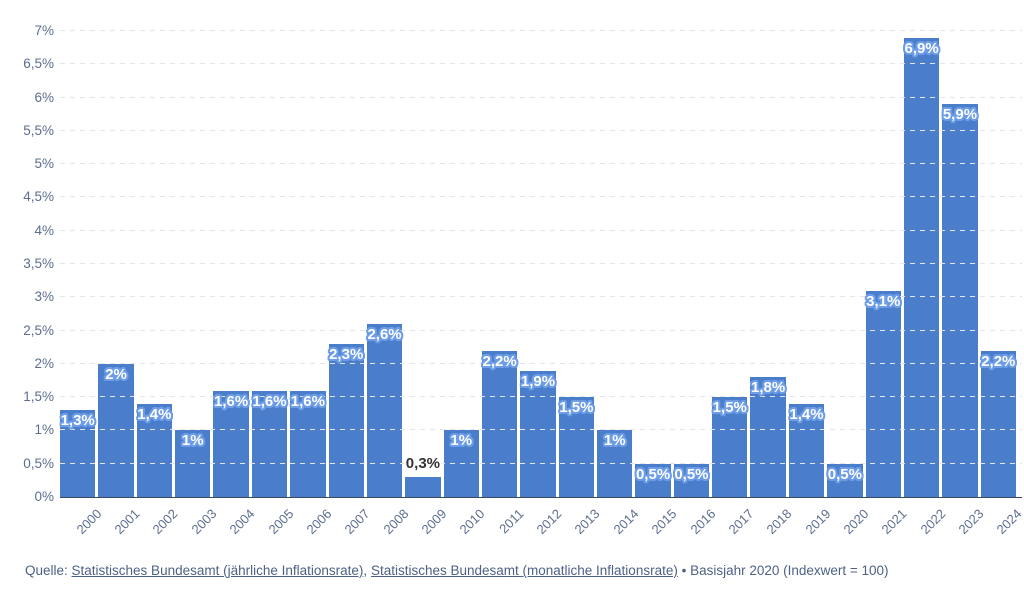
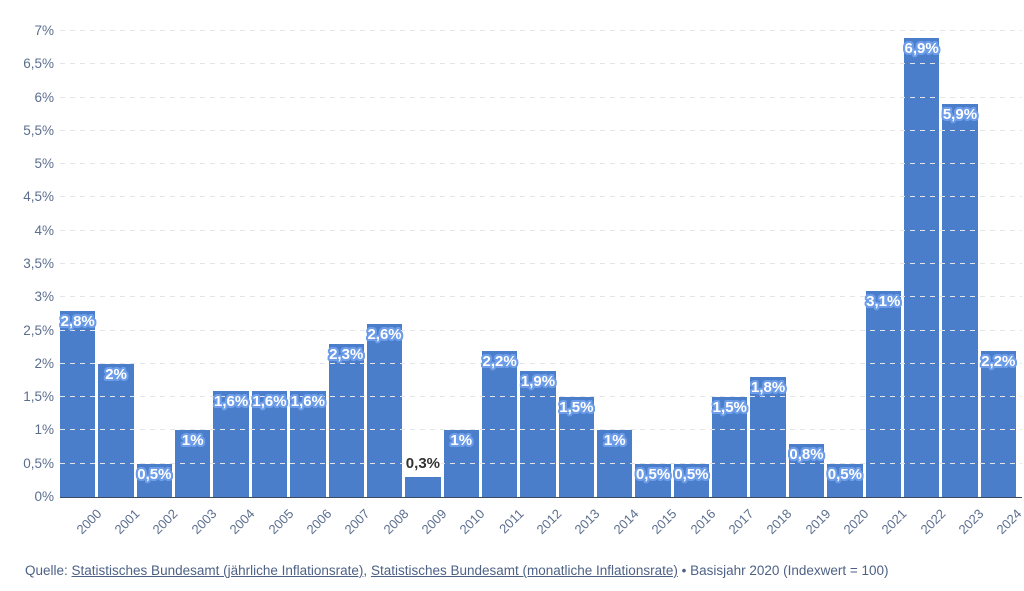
2000: 1,3% -> 2,8%
2002: 1,4% -> 0,5%
2019: 1,4% -> 0,8%
